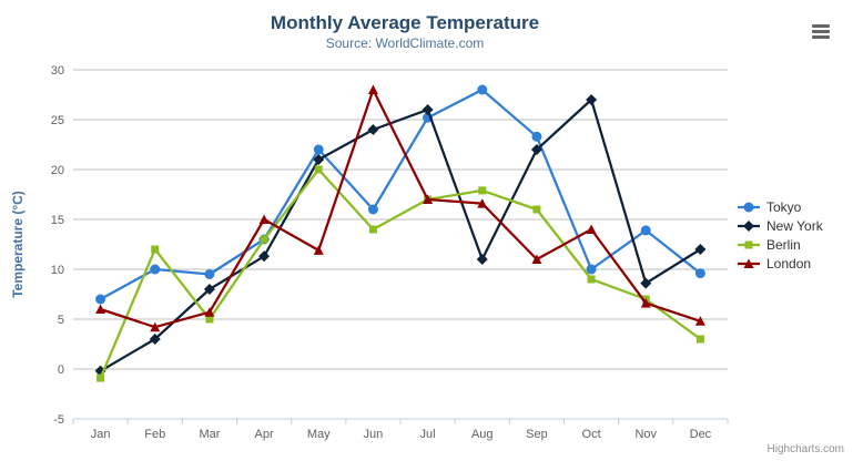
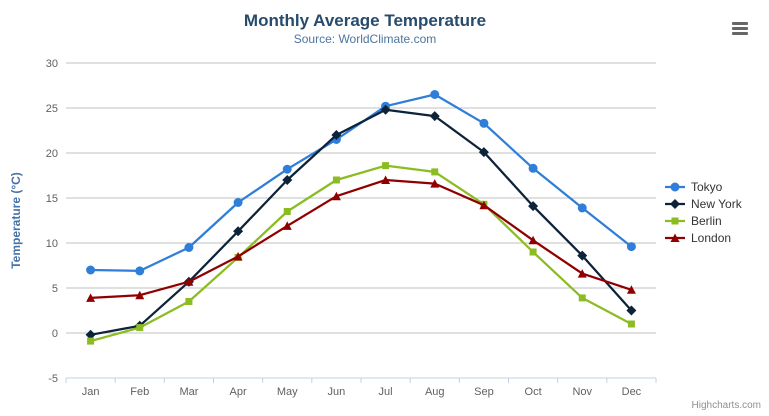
London/Jan: 6 -> 4
Tokyo/Feb: 10 -> 7
New York/Feb: 3 -> 1
Berlin/Feb: 12 -> 1
New York/Mar: 8 -> 6
Berlin/Mar: 5 -> 4
Tokyo/Apr: 13 -> 14
Berlin/Apr: 13 -> 8
London/Apr: 15 -> 8
Tokyo/May: 22 -> 18
New York/May: 21 -> 17
Berlin/May: 20 -> 14
Tokyo/Jun: 16 -> 22
New York/Jun: 24 -> 22
Berlin/Jun: 14 -> 17
London/Jun: 28 -> 15
New York/Jul: 26 -> 25
Berlin/Jul: 17 -> 19
Tokyo/Aug: 28 -> 26
New York/Aug: 11 -> 24
New York/Sep: 22 -> 20
Berlin/Sep: 16 -> 14
London/Sep: 11 -> 14
Tokyo/Oct: 10 -> 18
New York/Oct: 27 -> 14
London/Oct: 14 -> 10
Berlin/Nov: 7 -> 4
New York/Dec: 12 -> 2
Berlin/Dec: 3 -> 1
